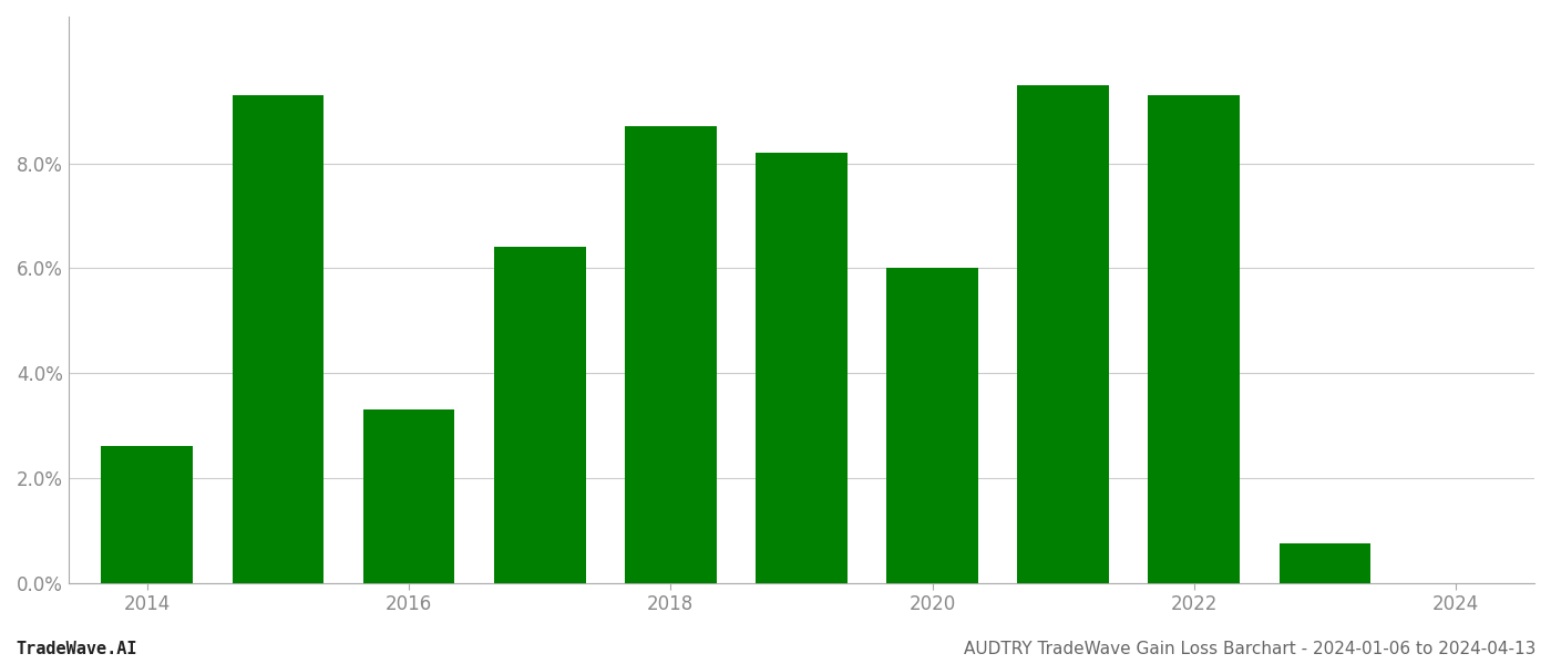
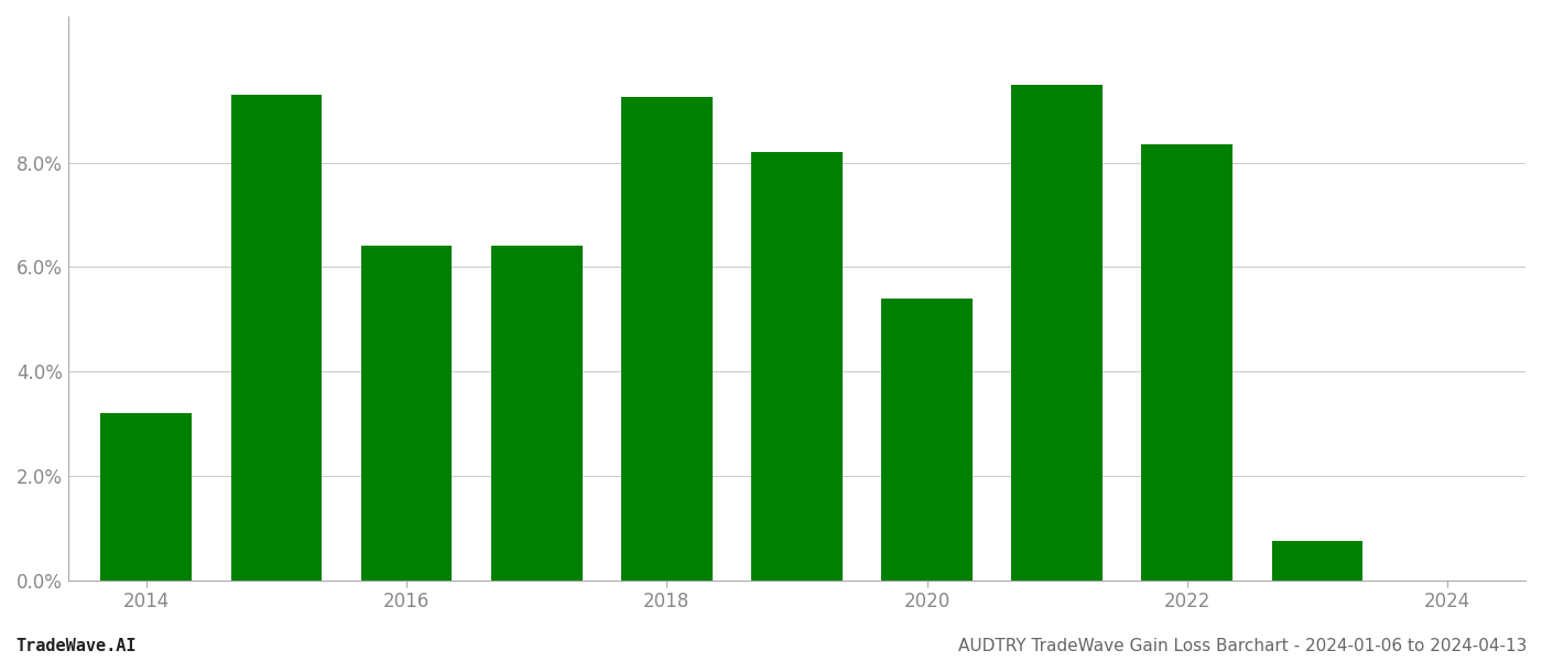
2014: 2.60% -> 3.20%
2016: 3.30% -> 6.40%
2018: 8.70% -> 9.25%
2020: 6.00% -> 5.40%
2022: 9.30% -> 8.35%
